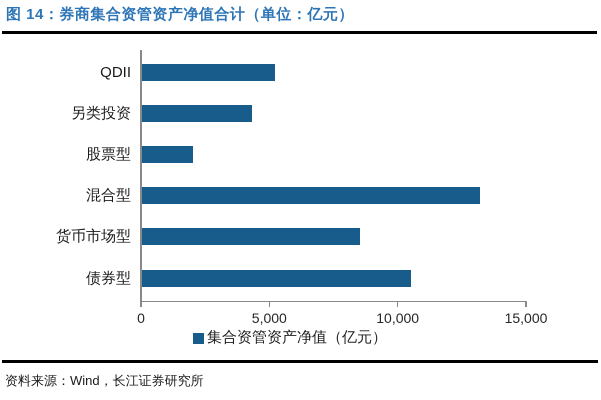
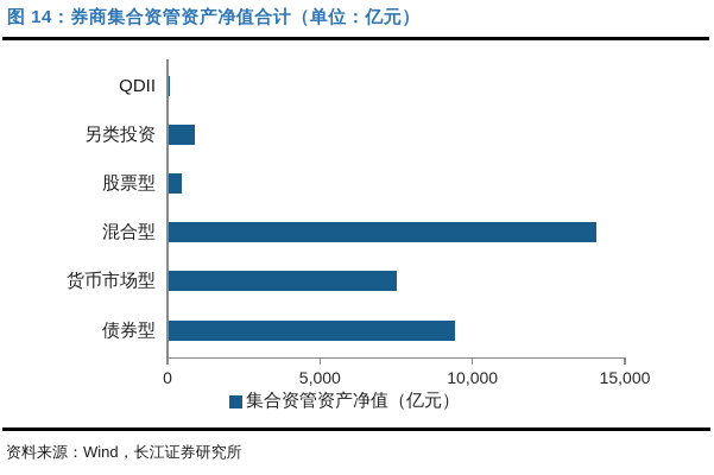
QDII: 5200 -> 100
另类投资: 4300 -> 900
股票型: 2000 -> 400
混合型: 13200 -> 14000
货币市场型: 8500 -> 7500
债券型: 10500 -> 9400
